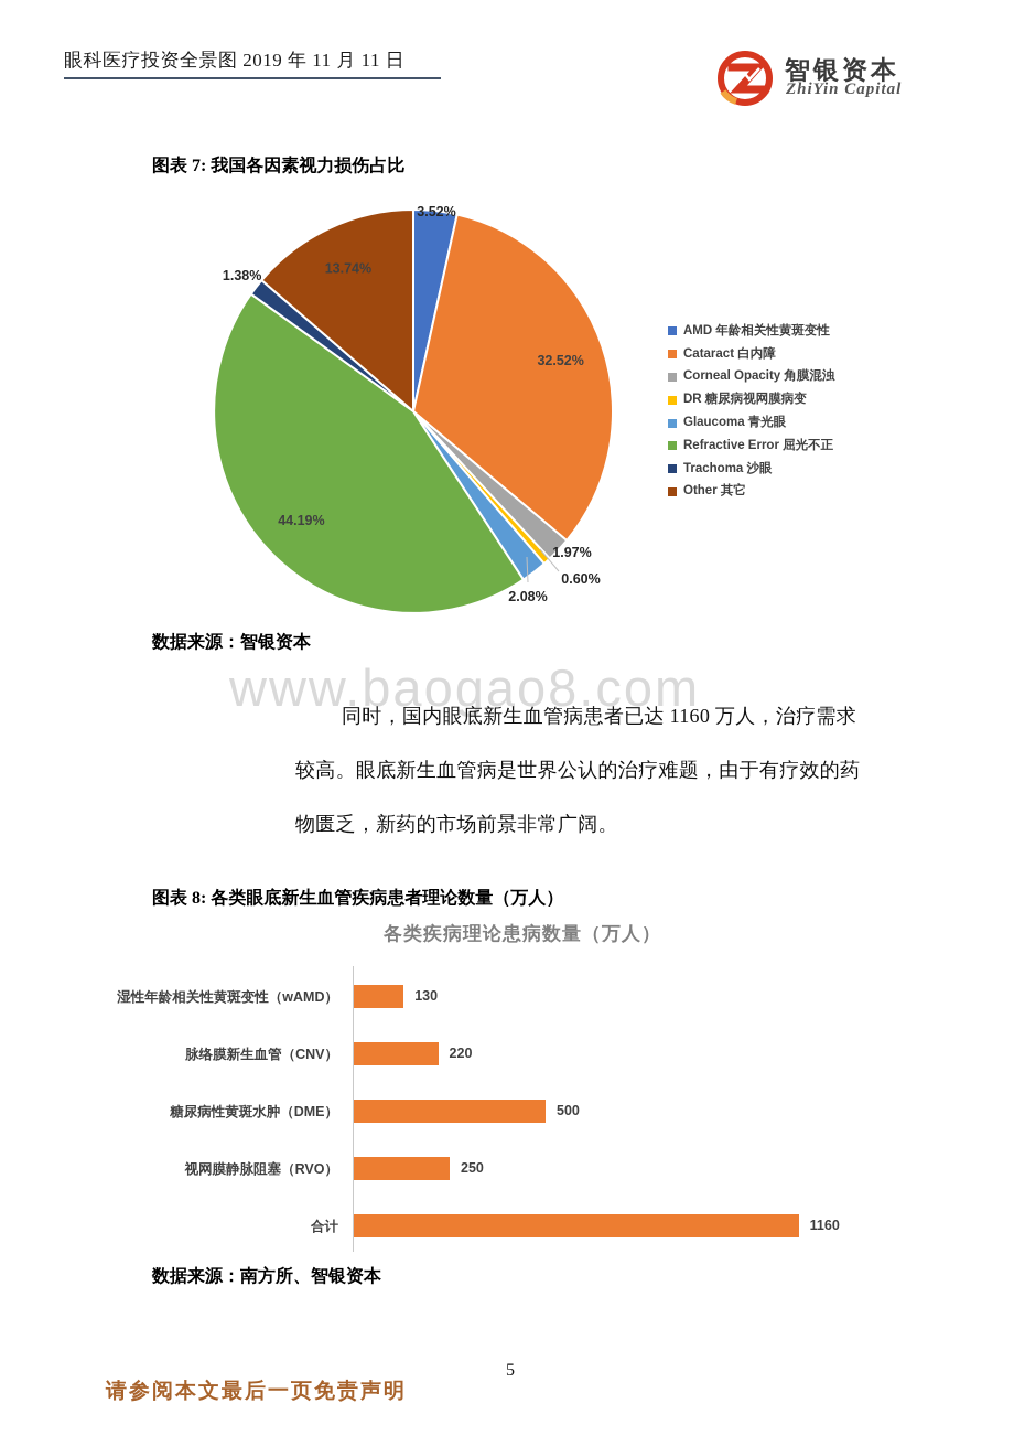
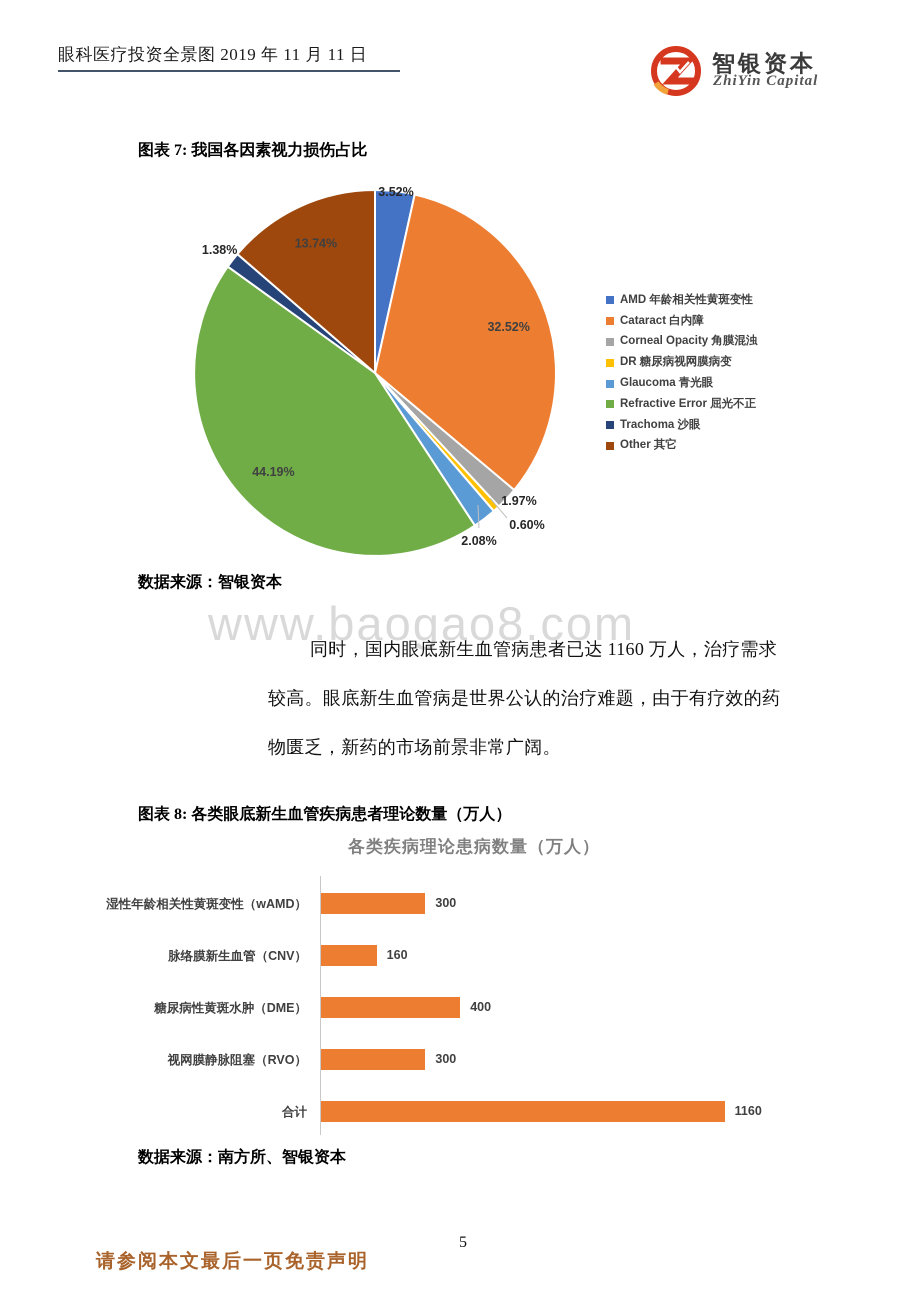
各类疾病理论患病数量（万人）/湿性年龄相关性黄斑变性（wAMD）: 130 -> 300
各类疾病理论患病数量（万人）/脉络膜新生血管（CNV）: 220 -> 160
各类疾病理论患病数量（万人）/糖尿病性黄斑水肿（DME）: 500 -> 400
各类疾病理论患病数量（万人）/视网膜静脉阻塞（RVO）: 250 -> 300
